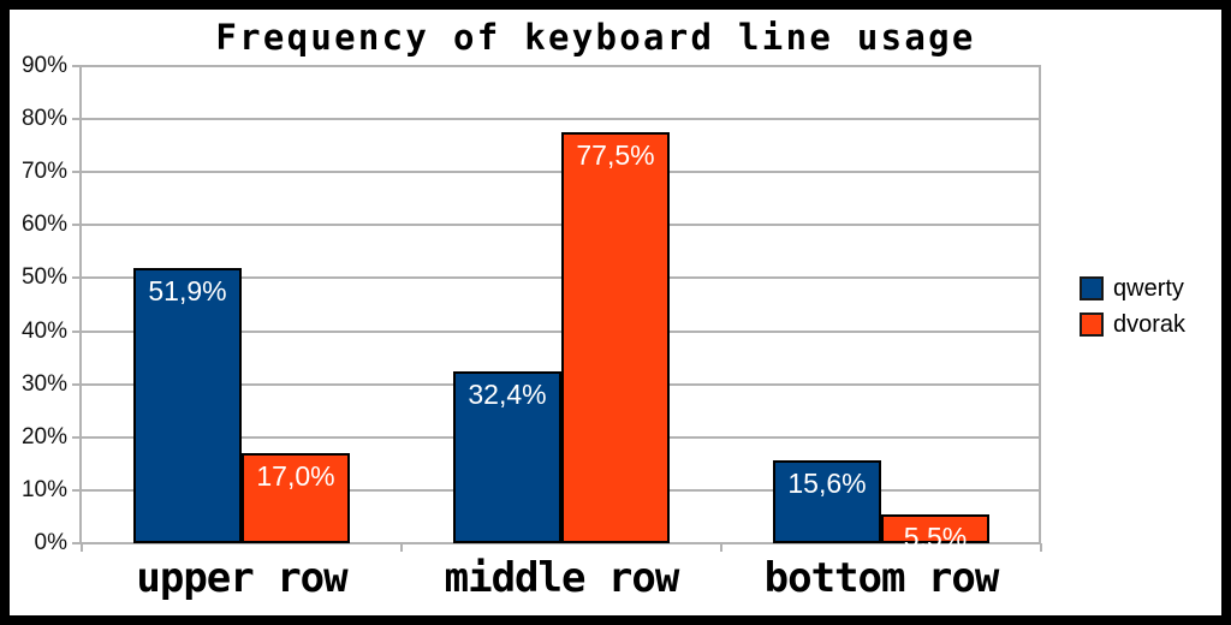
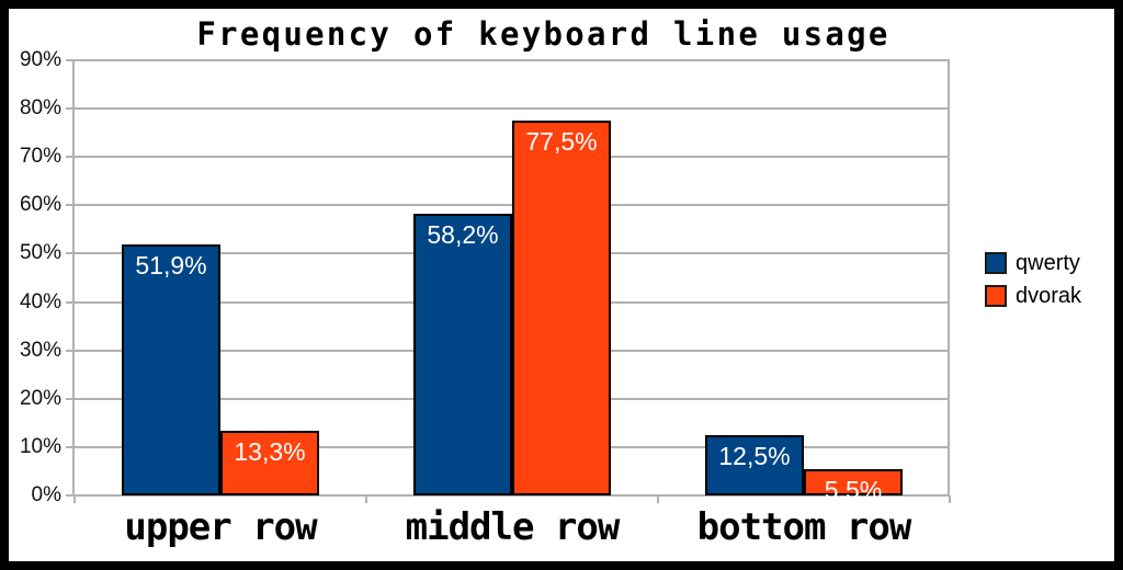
dvorak/upper row: 17,0% -> 13,3%
qwerty/middle row: 32,4% -> 58,2%
qwerty/bottom row: 15,6% -> 12,5%
